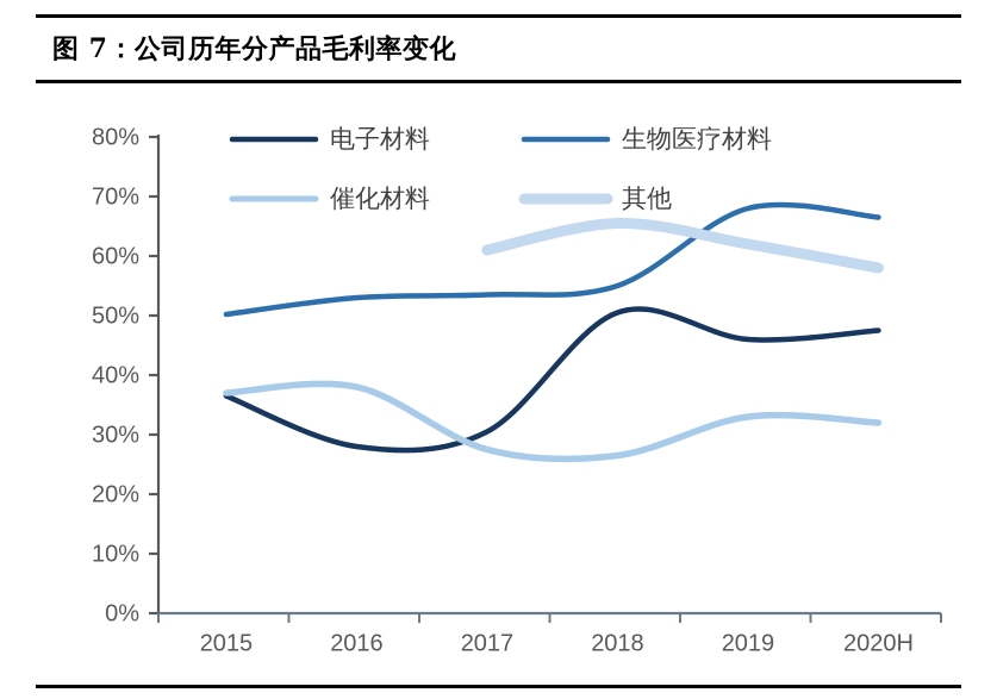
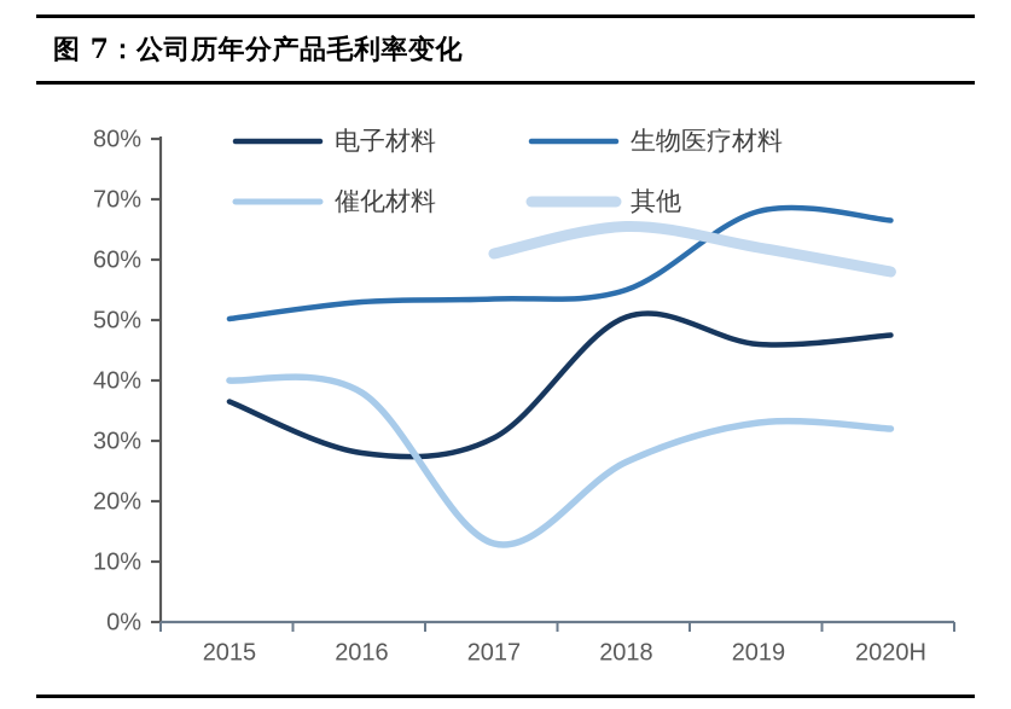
催化材料/2015: 37% -> 40%
催化材料/2017: 28% -> 13%
